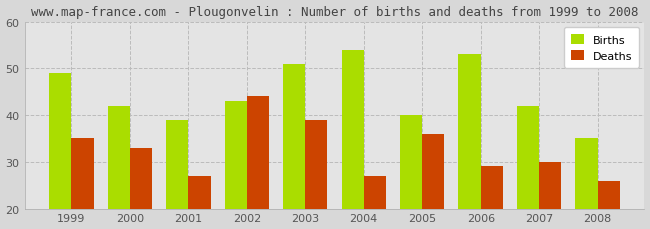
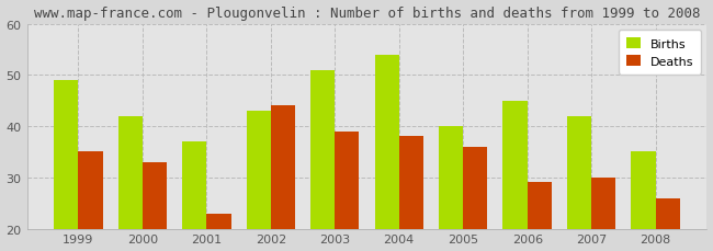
Births/2001: 39 -> 37
Deaths/2001: 27 -> 23
Deaths/2004: 27 -> 38
Births/2006: 53 -> 45
